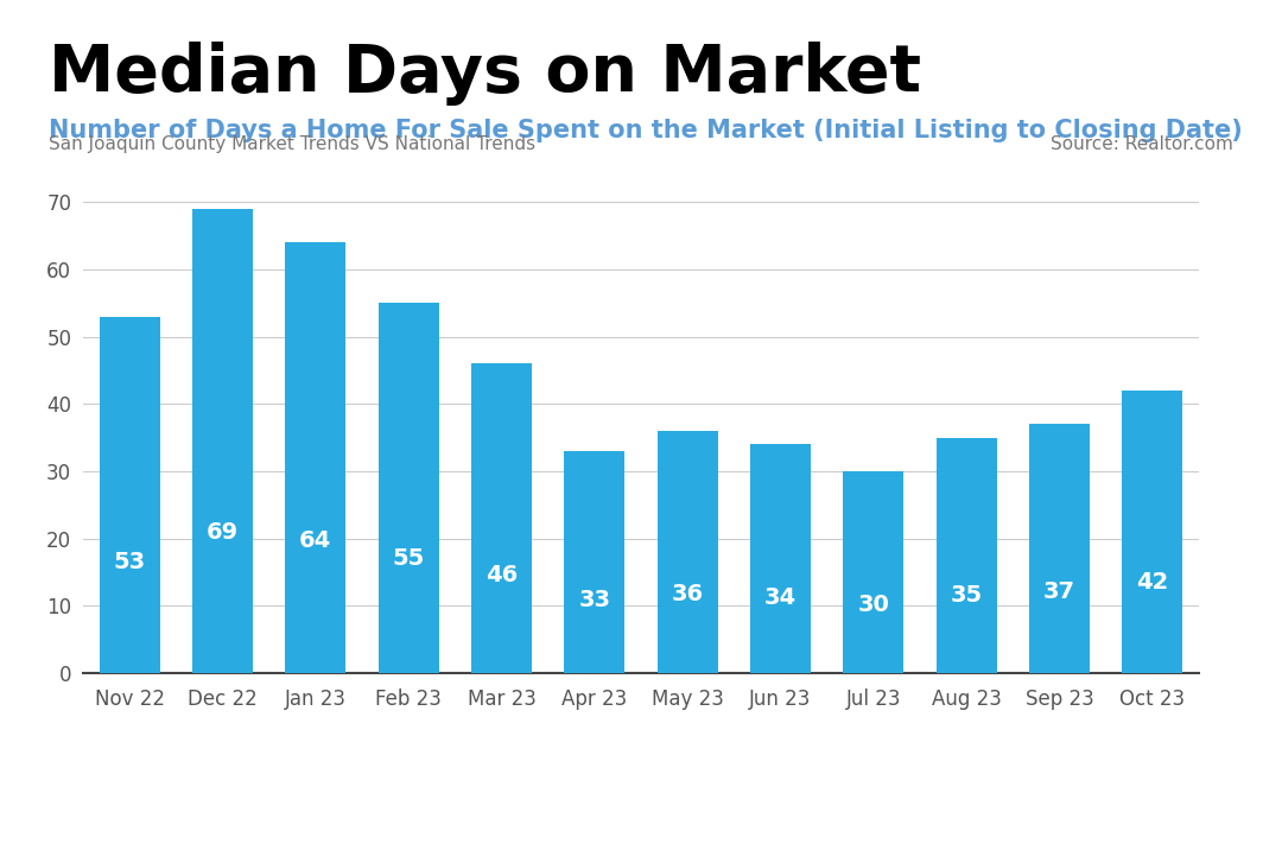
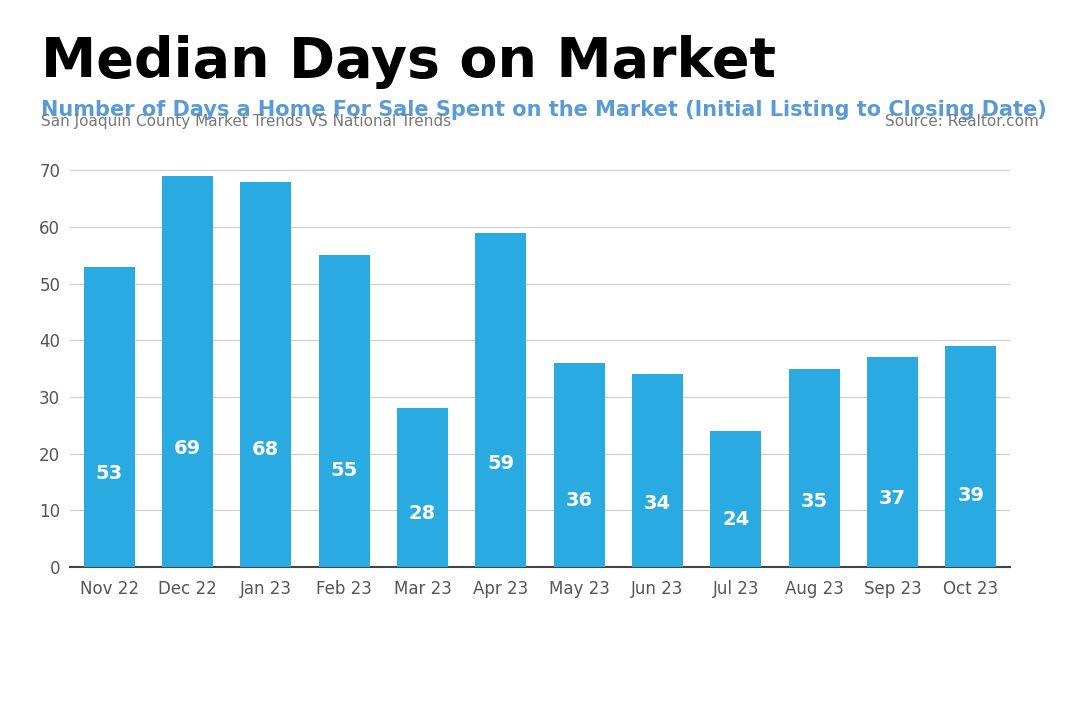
Jan 23: 64 -> 68
Mar 23: 46 -> 28
Apr 23: 33 -> 59
Jul 23: 30 -> 24
Oct 23: 42 -> 39
